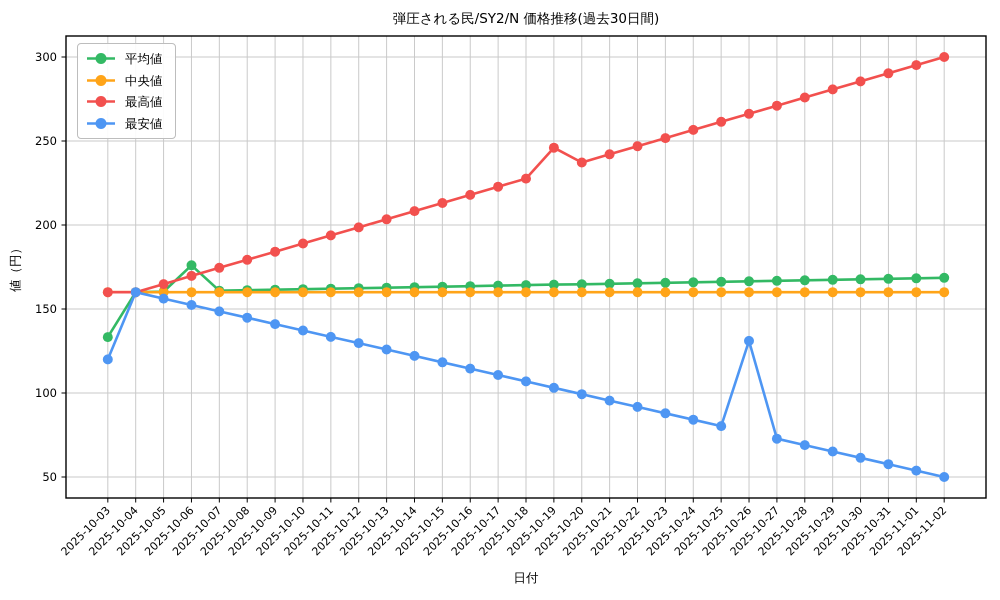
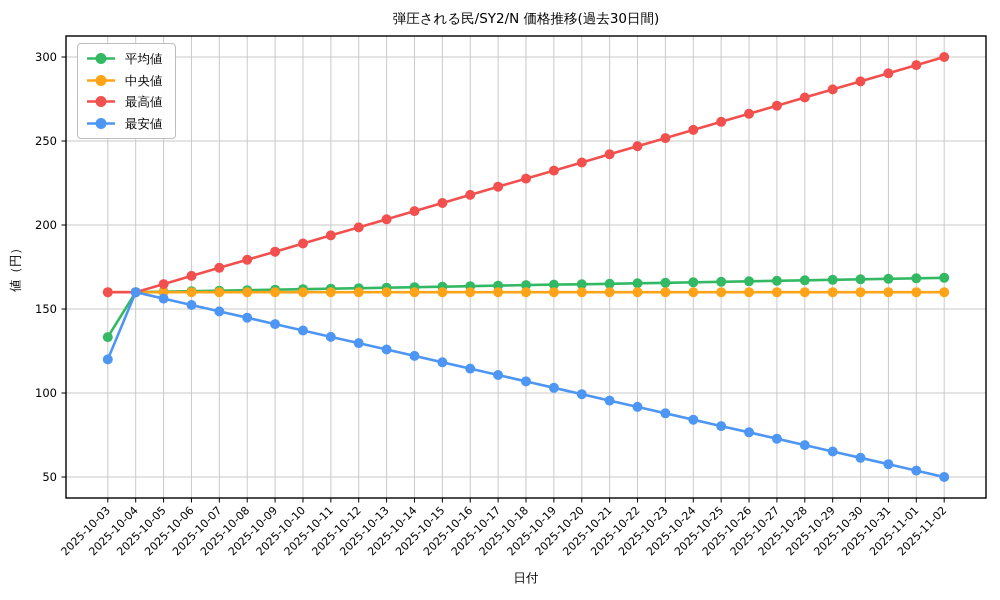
平均値/2025-10-06: 176 -> 161
最高値/2025-10-19: 246 -> 232
最安値/2025-10-26: 131 -> 77
